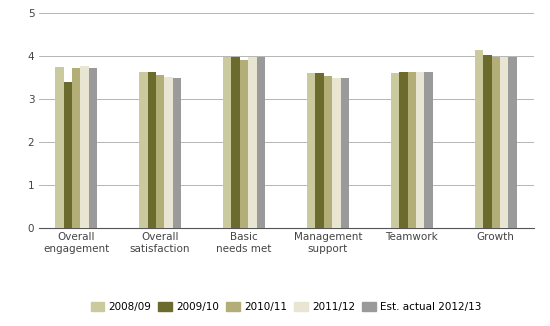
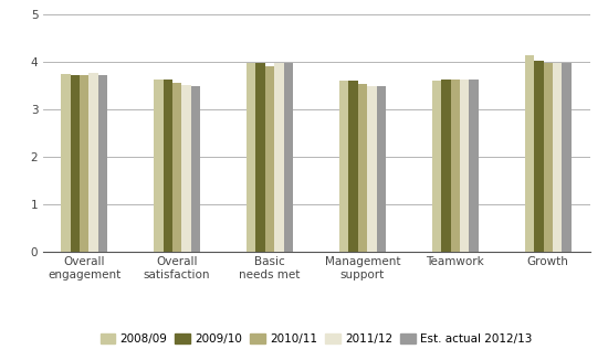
2009/10/Overall engagement: 3.40 -> 3.73
